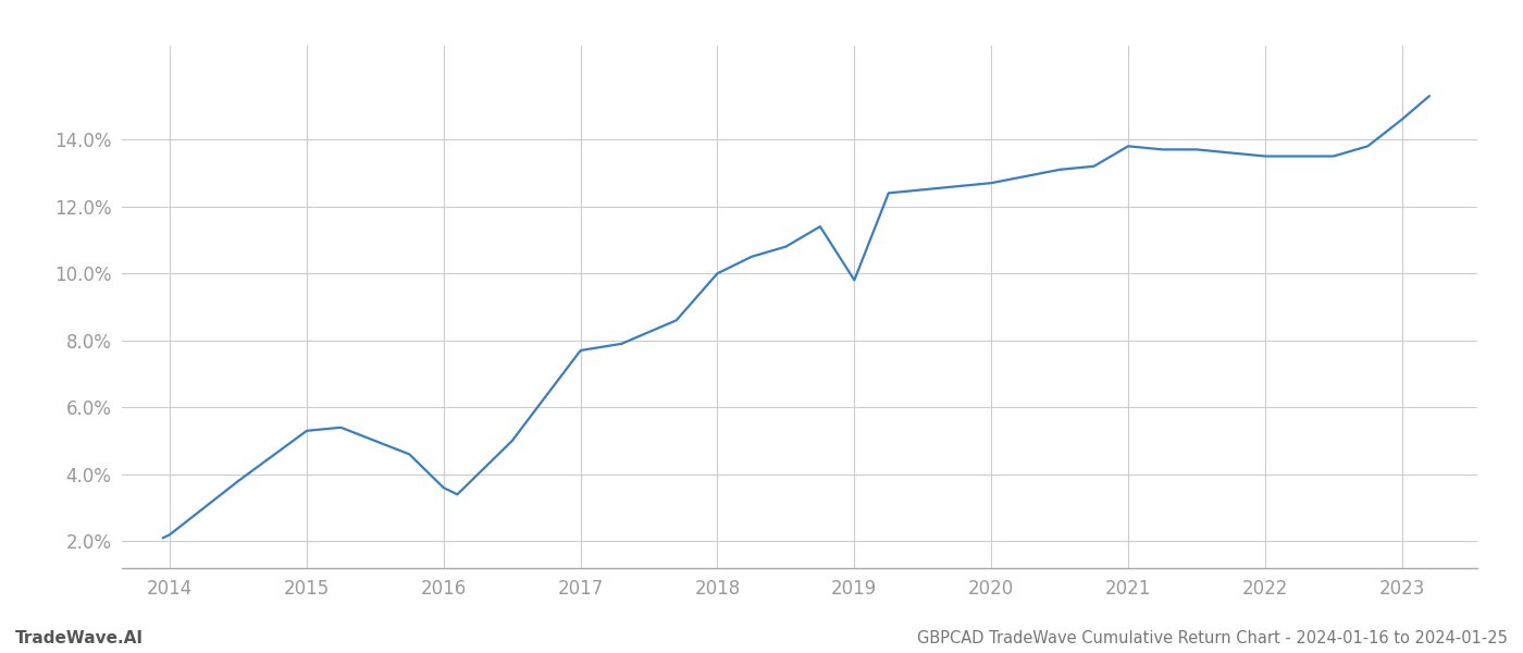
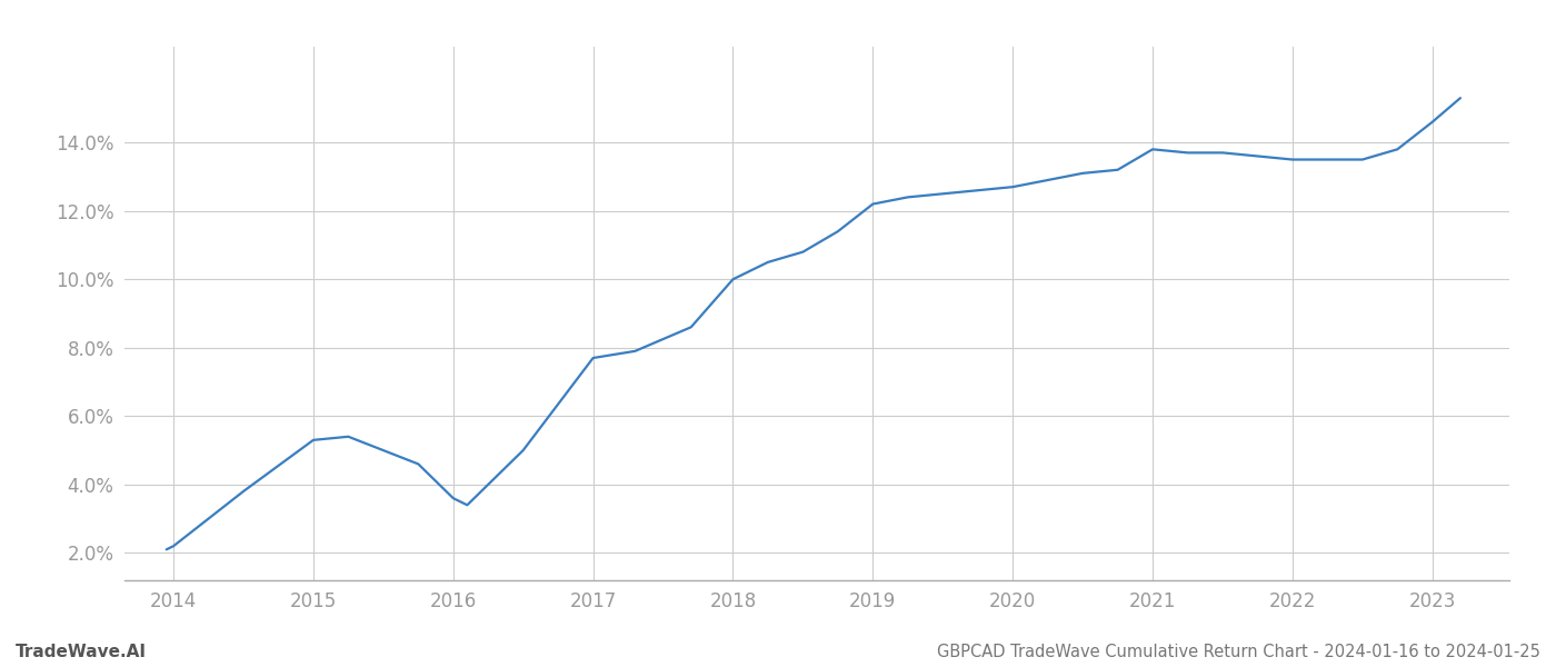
2019: 9.8% -> 12.2%
